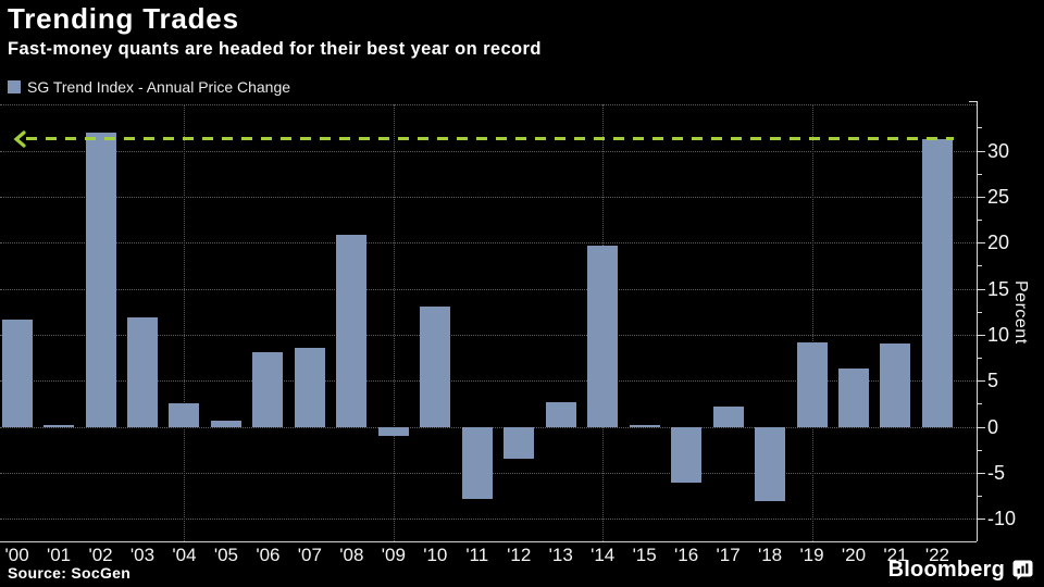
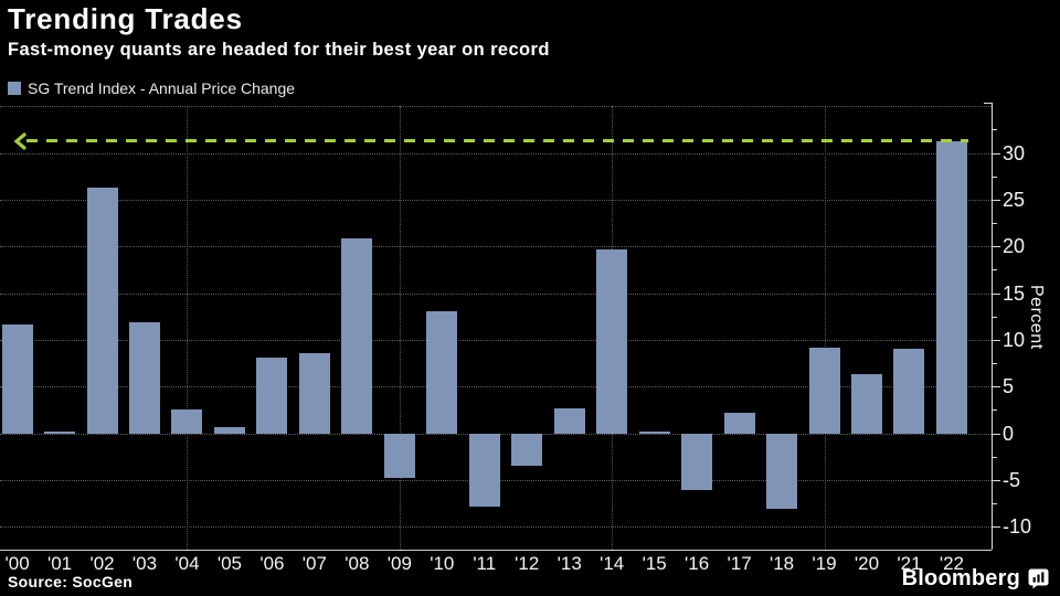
'02: 32 -> 26
'09: -1 -> -5
